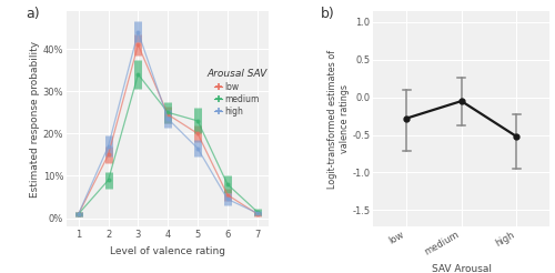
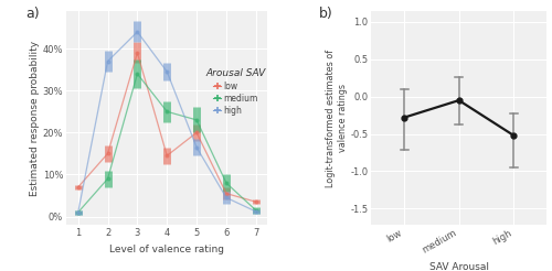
low/1: 1.0% -> 7.0%
high/2: 17.0% -> 37.0%
low/3: 41.0% -> 39.0%
low/4: 24.5% -> 14.5%
high/4: 23.5% -> 34.5%
low/7: 1.0% -> 3.5%
